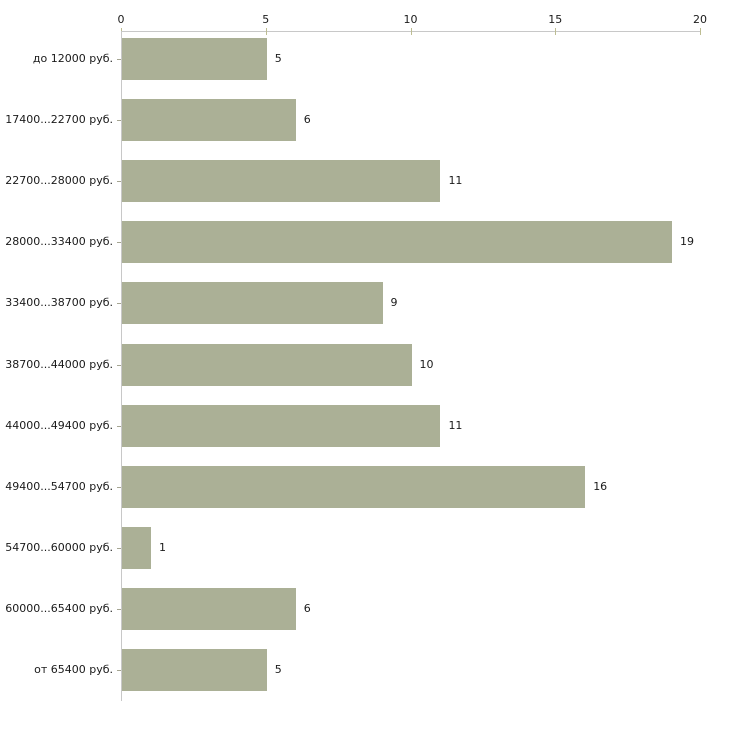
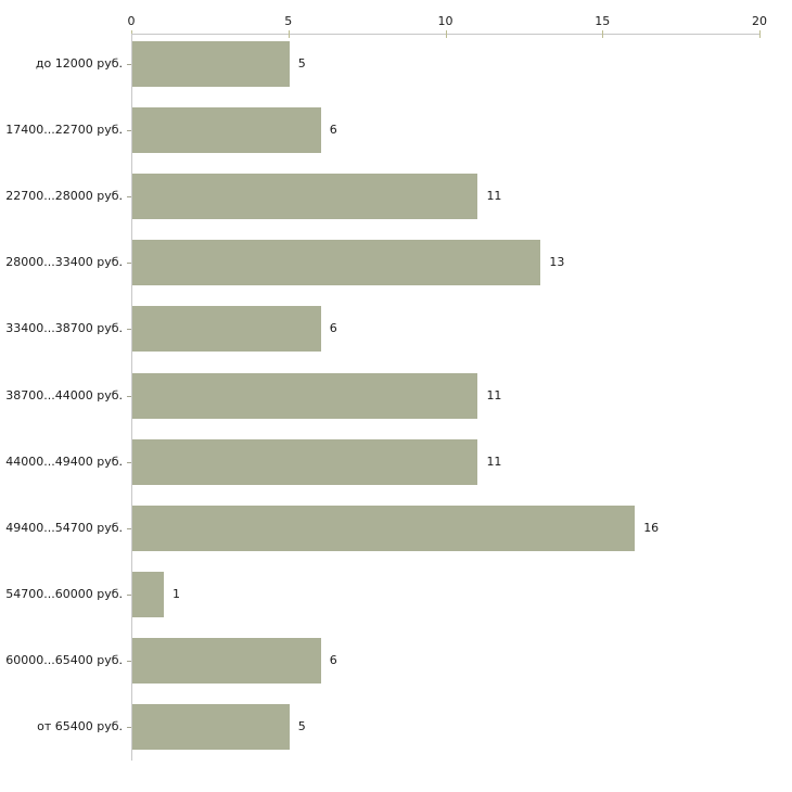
28000...33400 руб.: 19 -> 13
33400...38700 руб.: 9 -> 6
38700...44000 руб.: 10 -> 11
